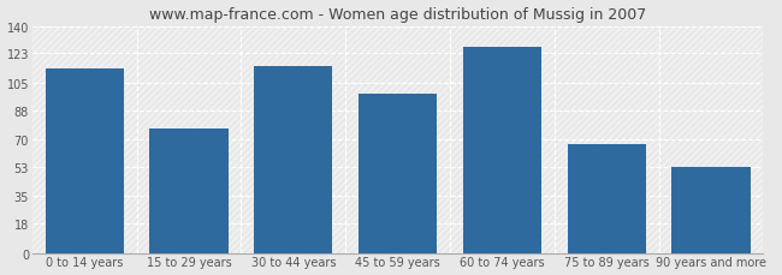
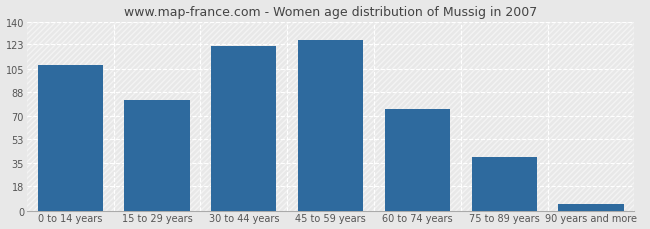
0 to 14 years: 114 -> 108
15 to 29 years: 77 -> 82
30 to 44 years: 115 -> 122
45 to 59 years: 98 -> 126
60 to 74 years: 127 -> 75
75 to 89 years: 67 -> 40
90 years and more: 53 -> 5
